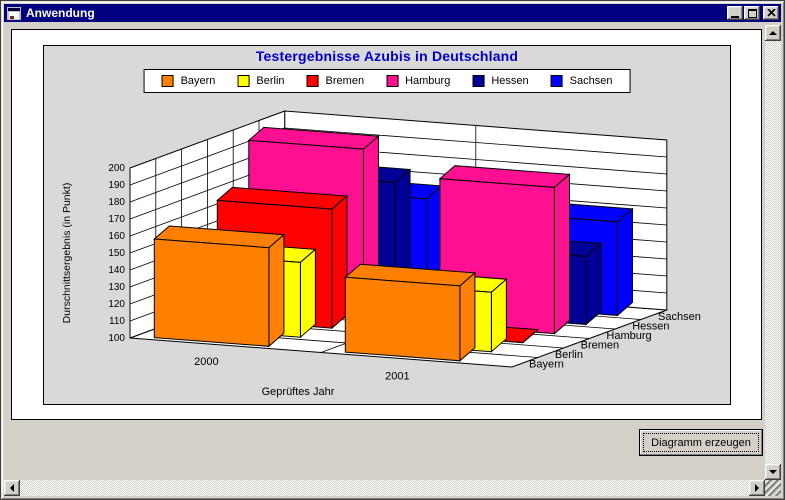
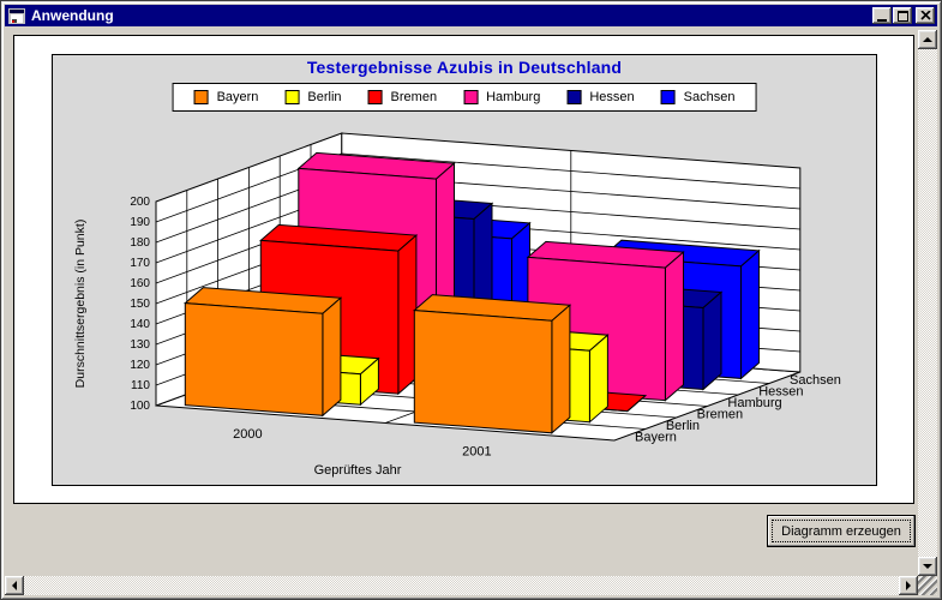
Bayern/2000: 158 -> 150
Berlin/2000: 144 -> 115
Bayern/2001: 144 -> 155
Hamburg/2001: 186 -> 165
